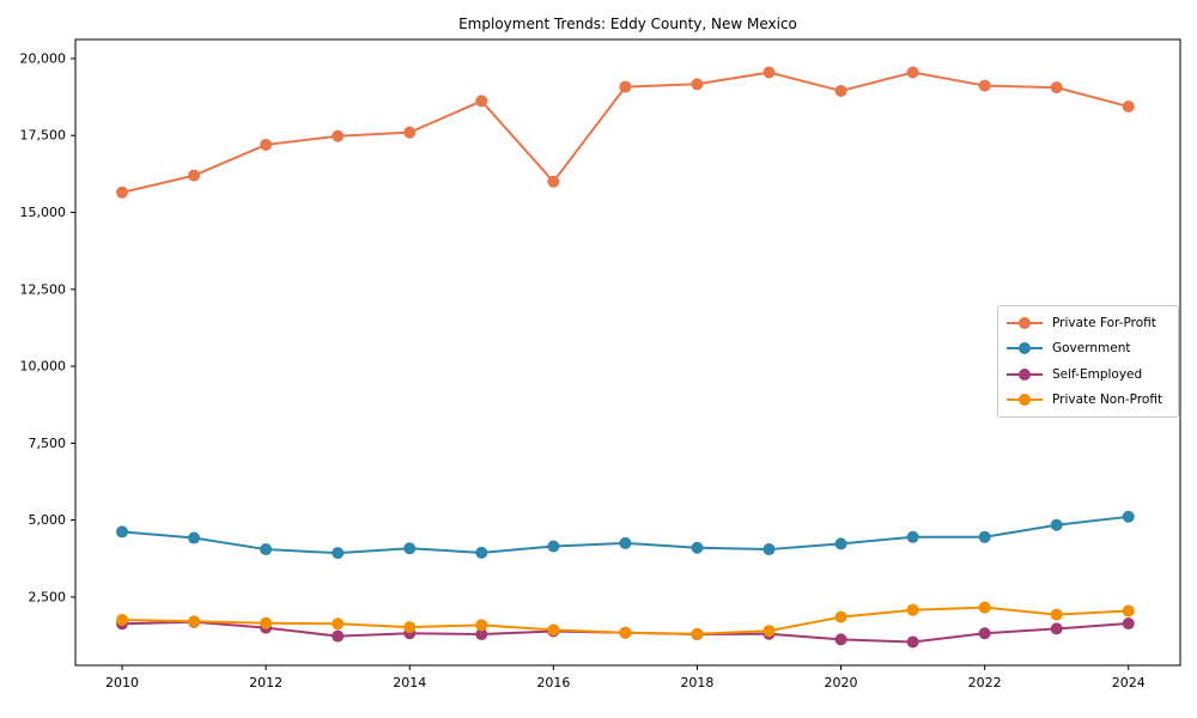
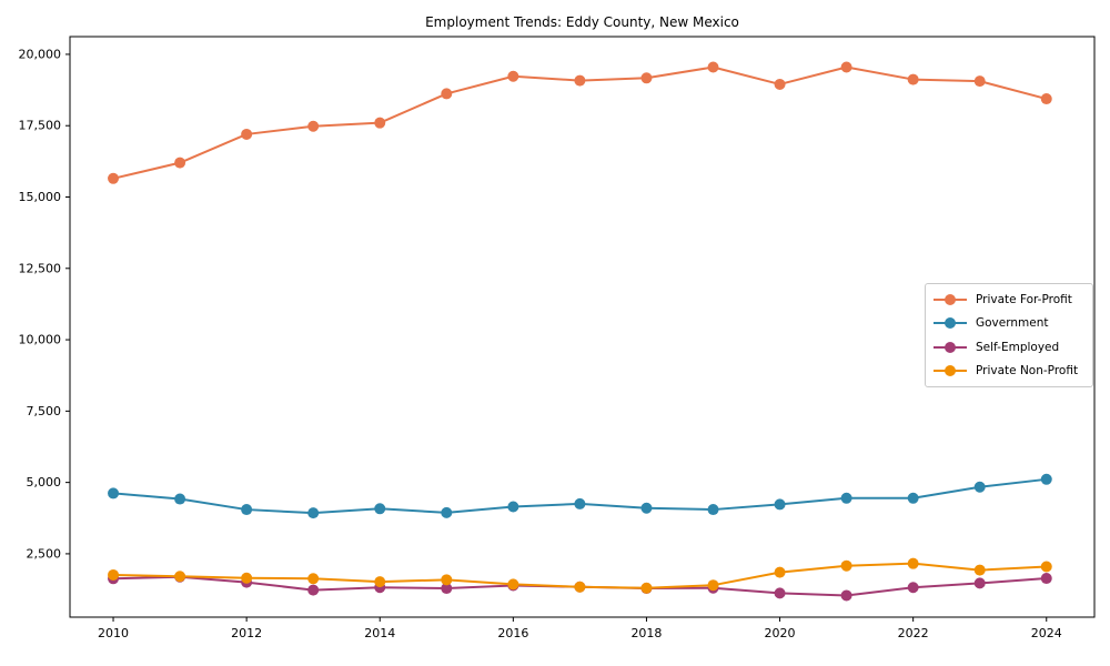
Private For-Profit/2016: 16000 -> 19200
